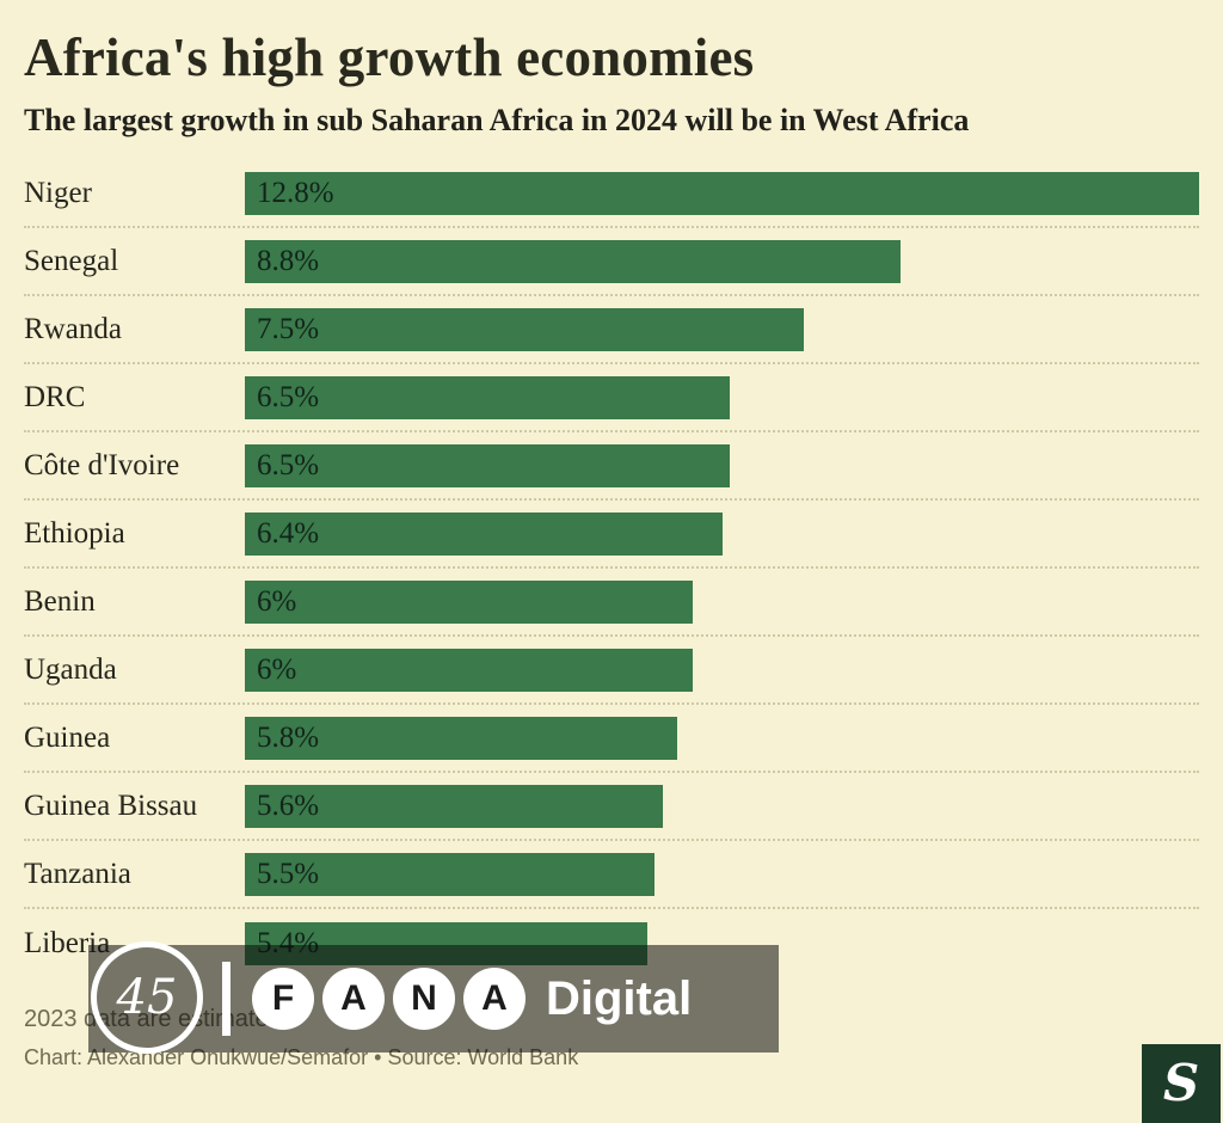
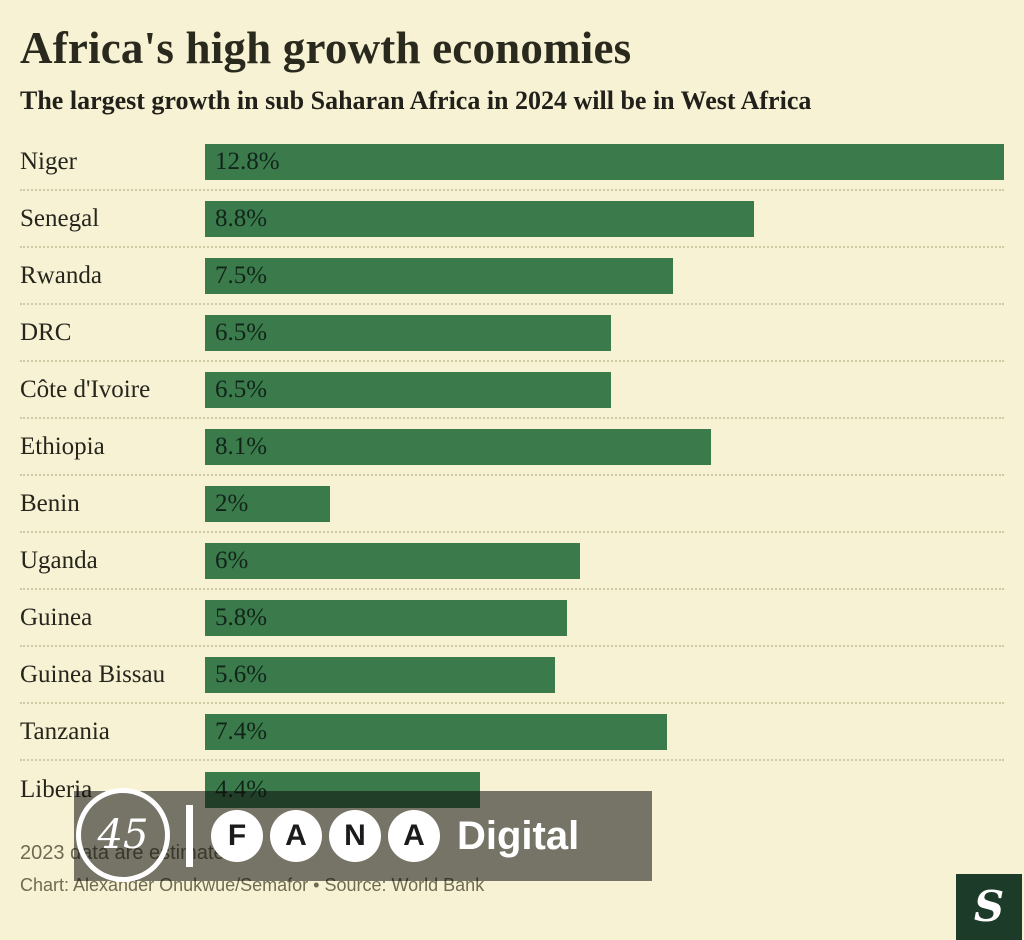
Ethiopia: 6.4% -> 8.1%
Benin: 6% -> 2%
Tanzania: 5.5% -> 7.4%
Liberia: 5.4% -> 4.4%
